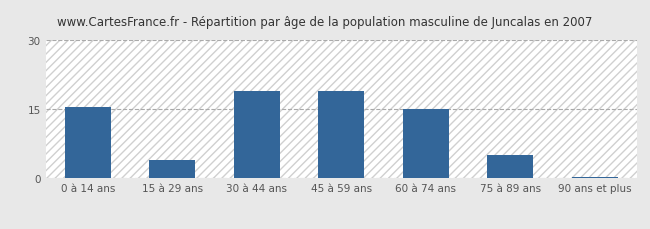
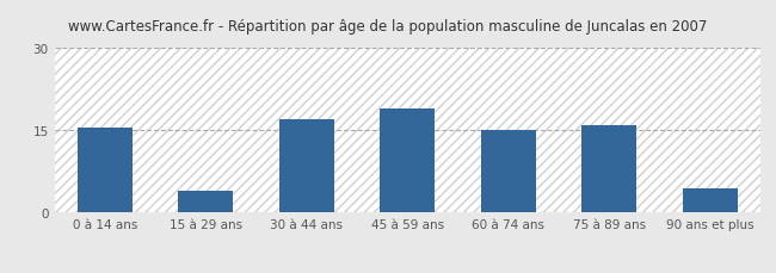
30 à 44 ans: 19.0 -> 17.0
75 à 89 ans: 5.0 -> 16.0
90 ans et plus: 0.3 -> 4.5
